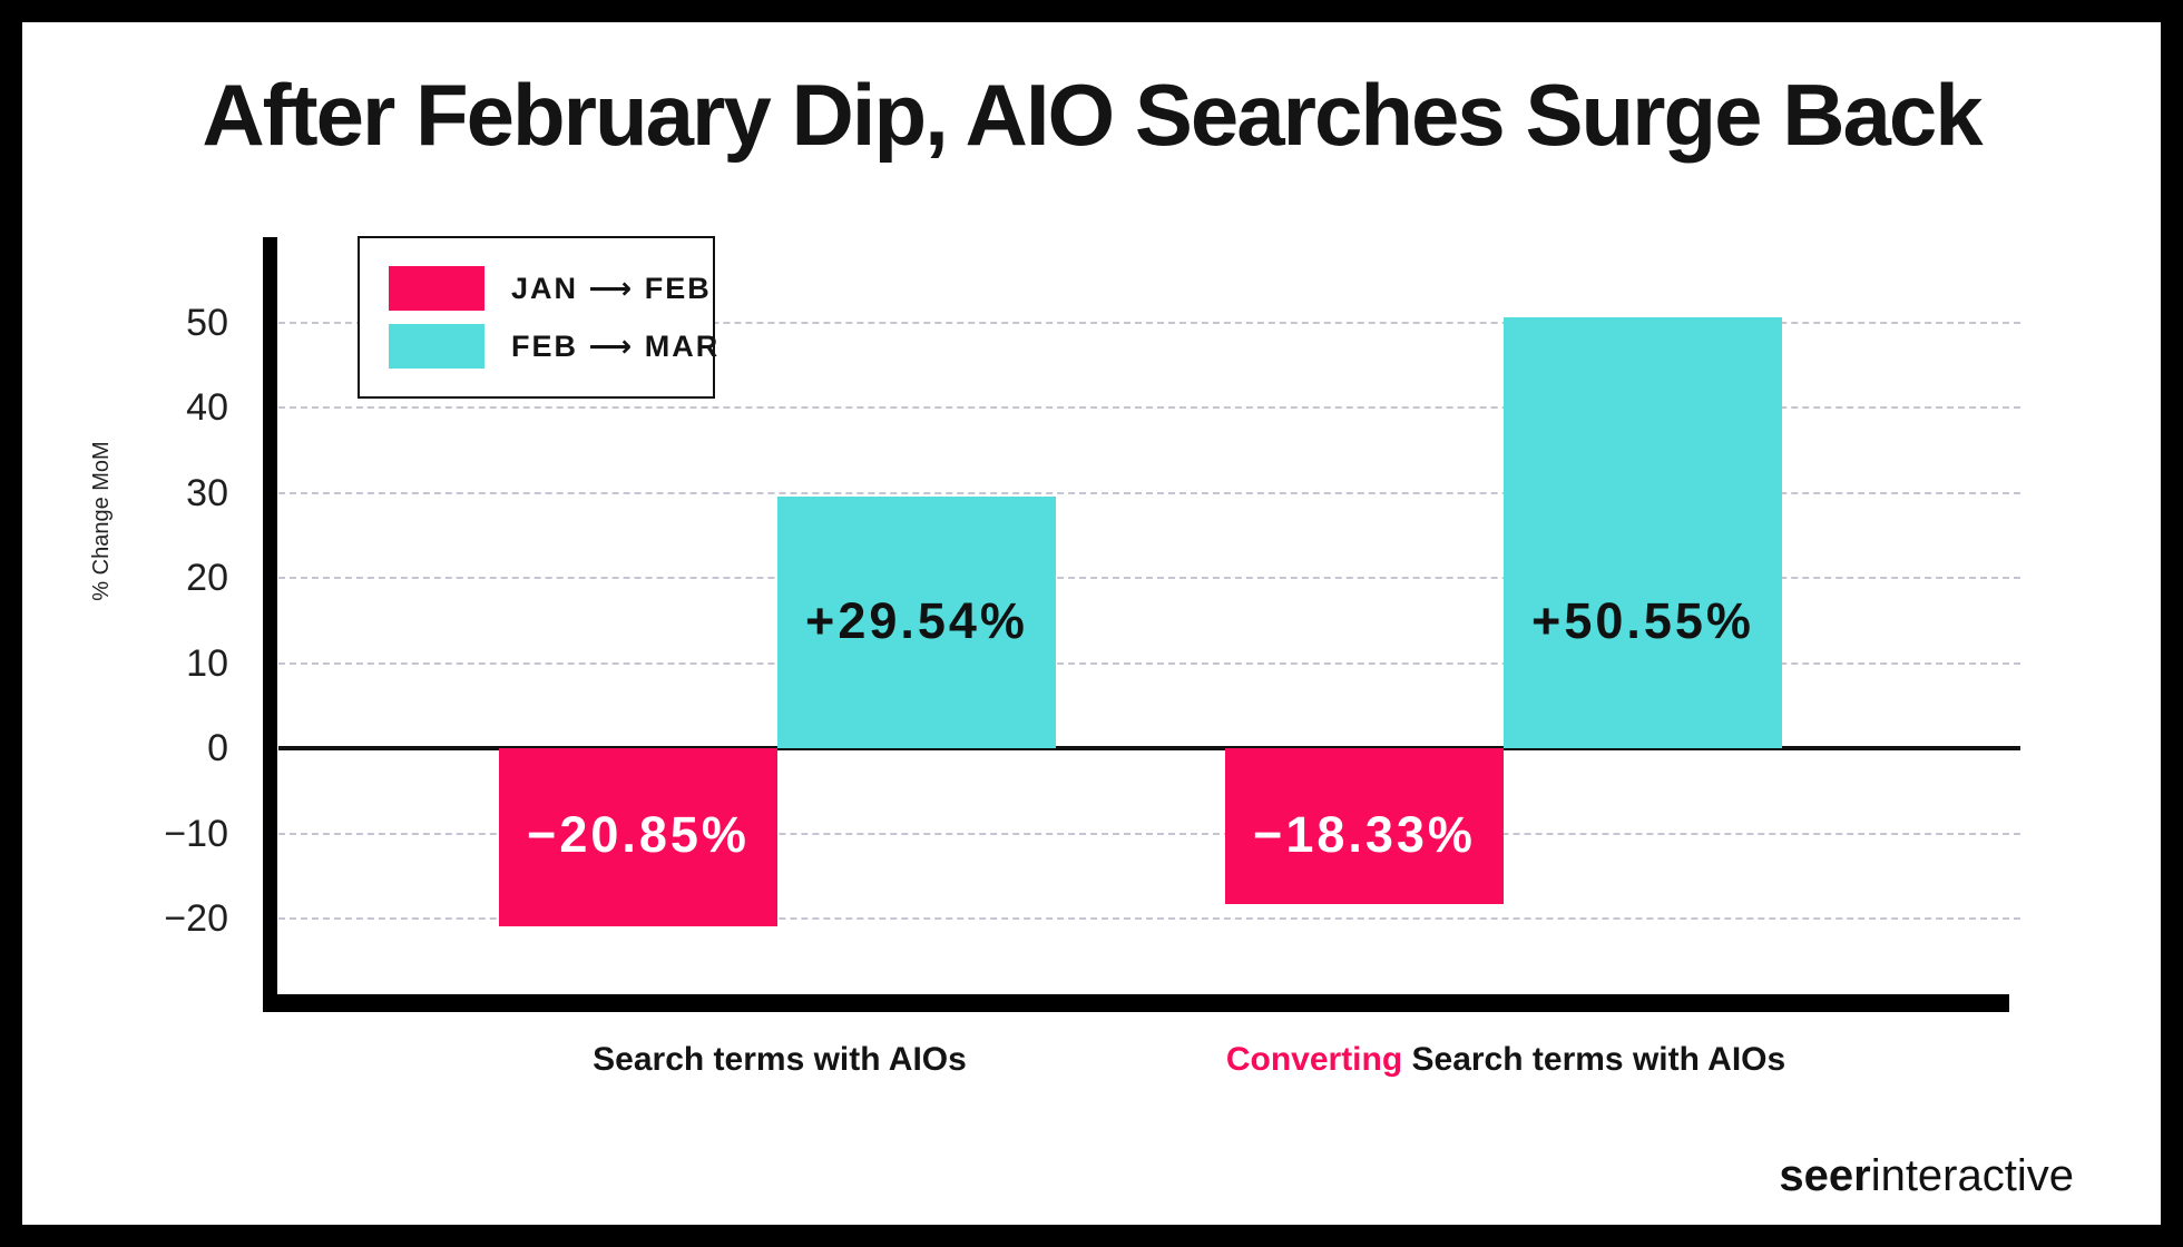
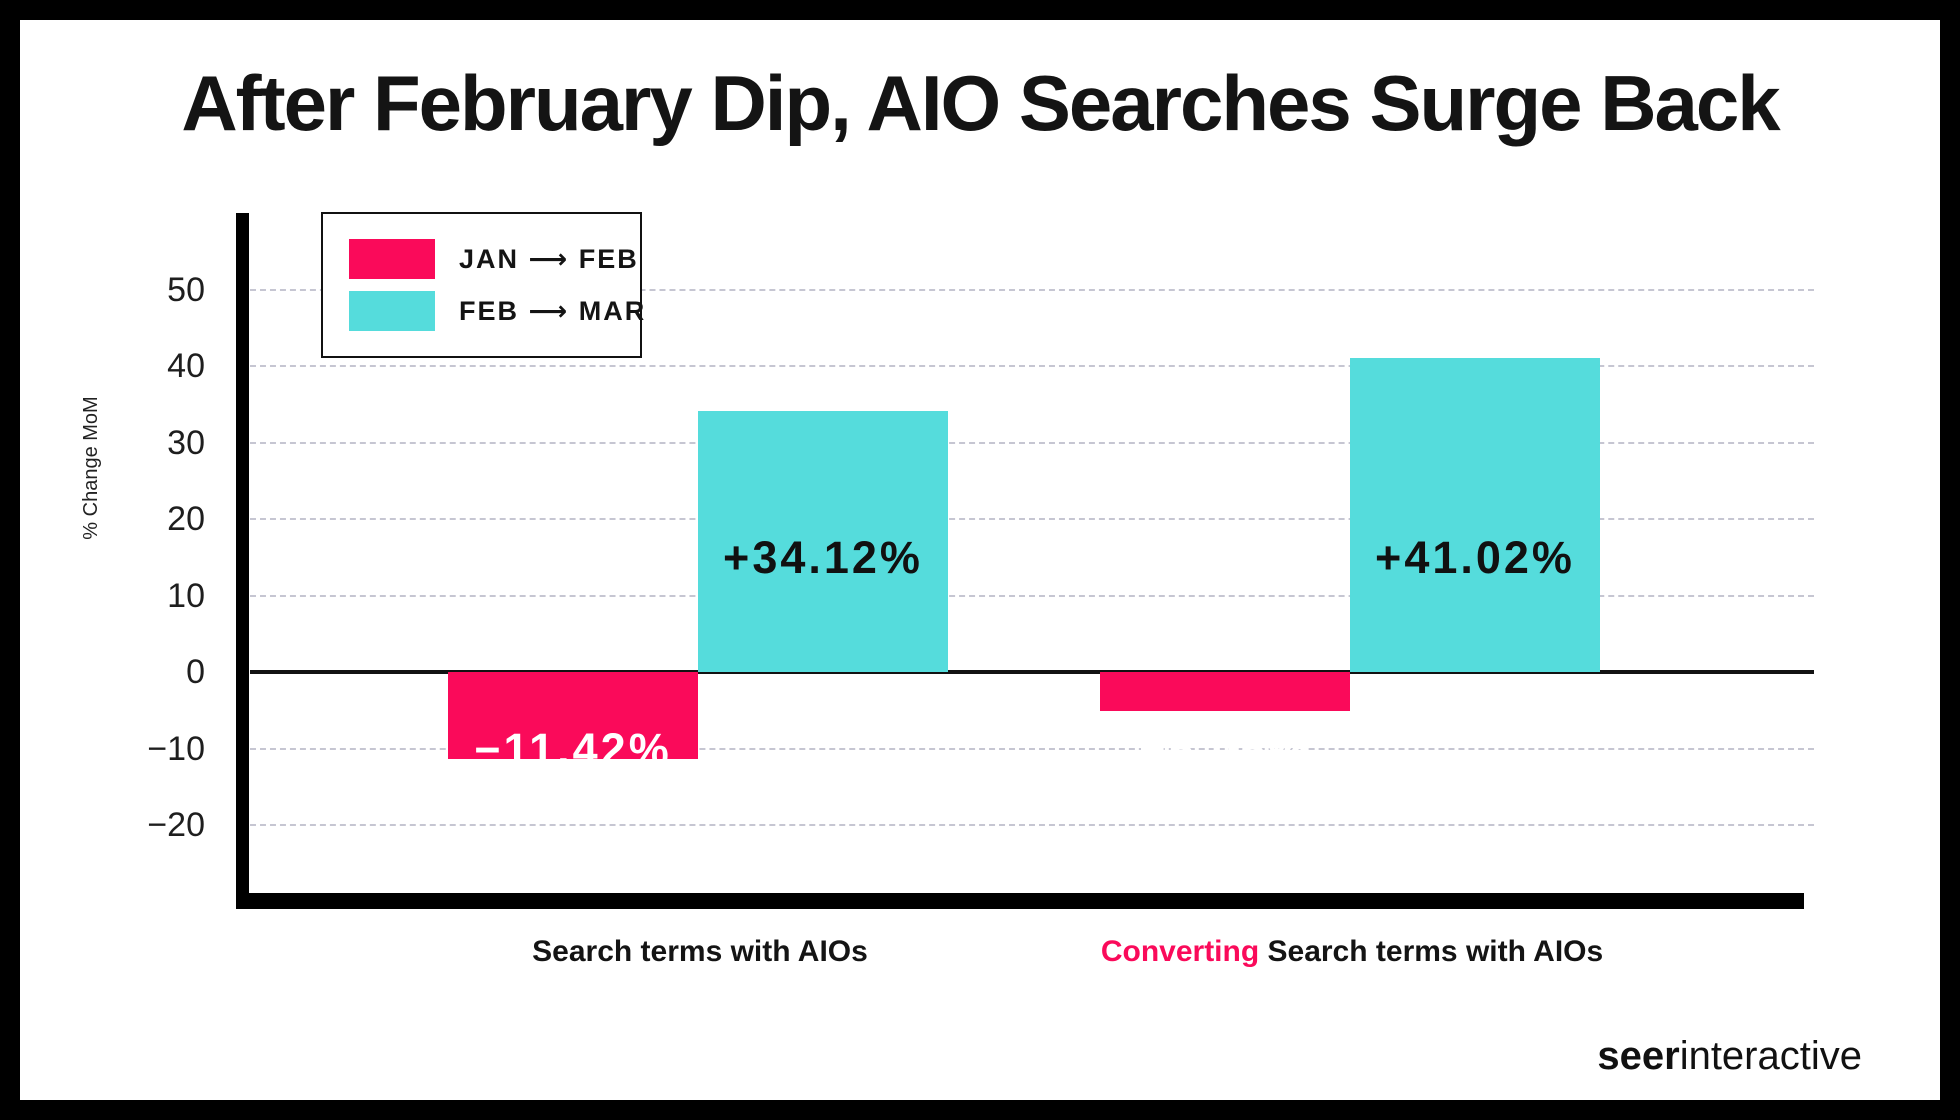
JAN ⟶ FEB/Search terms with AIOs: −20.85% -> −11.42%
FEB ⟶ MAR/Search terms with AIOs: +29.54% -> +34.12%
JAN ⟶ FEB/Converting Search terms with AIOs: −18.33% -> −5.05%
FEB ⟶ MAR/Converting Search terms with AIOs: +50.55% -> +41.02%
